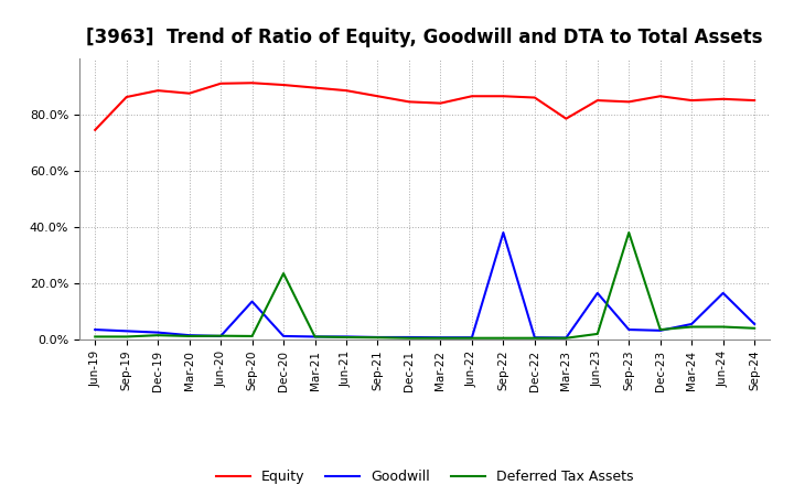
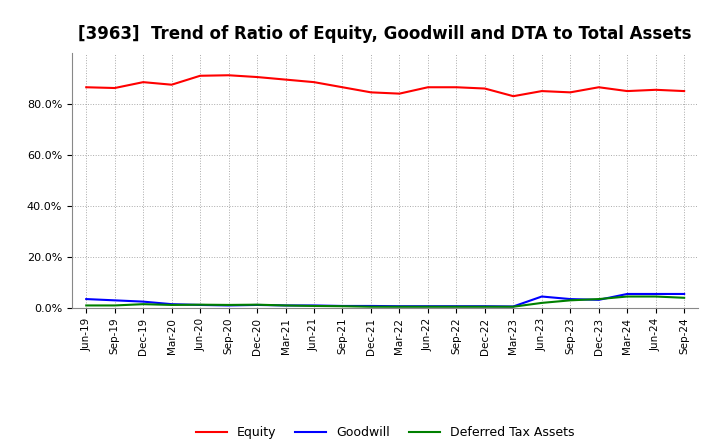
Equity/Jun-19: 74.5% -> 86.5%
Goodwill/Sep-20: 13.5% -> 1.0%
Deferred Tax Assets/Dec-20: 23.5% -> 1.3%
Goodwill/Sep-22: 38.0% -> 0.7%
Equity/Mar-23: 78.5% -> 83.0%
Goodwill/Jun-23: 16.5% -> 4.5%
Deferred Tax Assets/Sep-23: 38.0% -> 3.0%
Goodwill/Jun-24: 16.5% -> 5.5%
